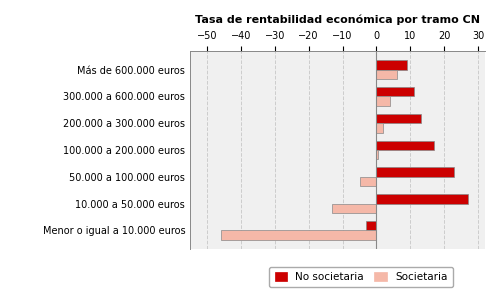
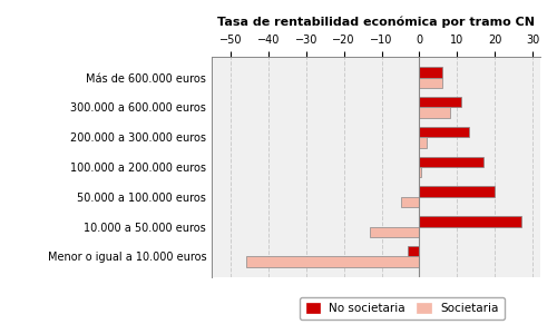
No societaria/Más de 600.000 euros: 9 -> 6
Societaria/300.000 a 600.000 euros: 4.0 -> 8.0
No societaria/50.000 a 100.000 euros: 23 -> 20
